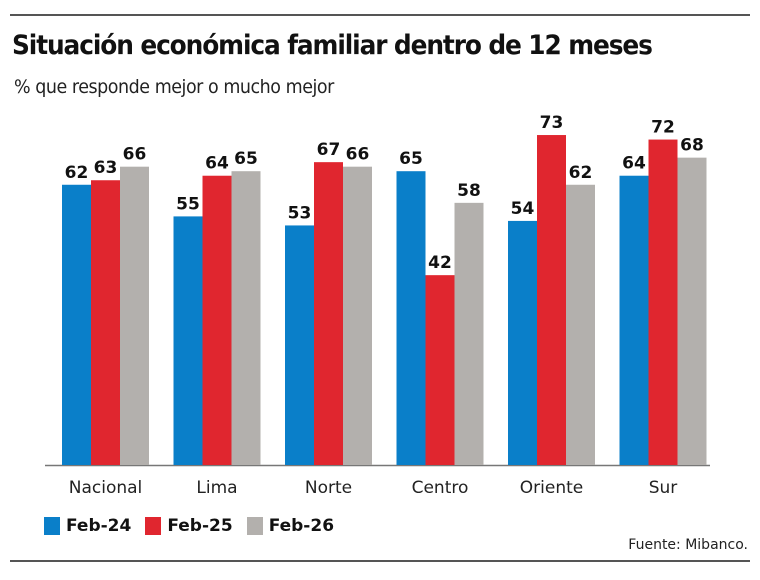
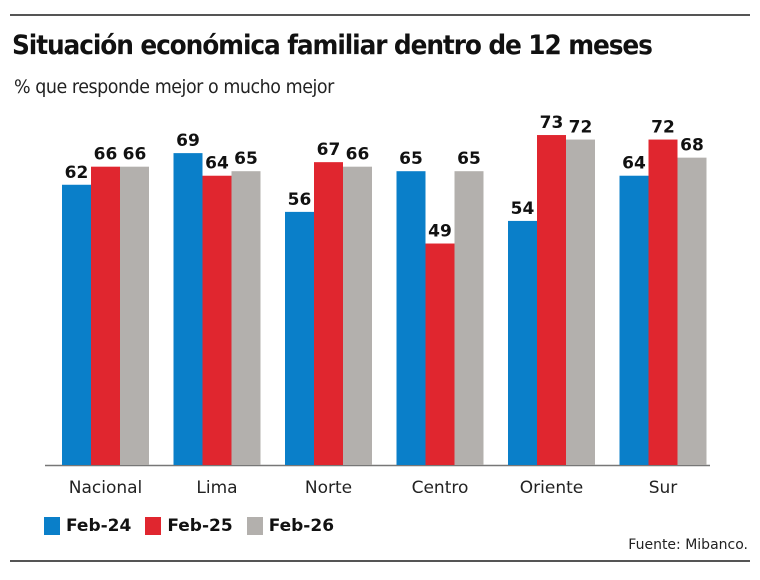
Feb-25/Nacional: 63 -> 66
Feb-24/Lima: 55 -> 69
Feb-24/Norte: 53 -> 56
Feb-25/Centro: 42 -> 49
Feb-26/Centro: 58 -> 65
Feb-26/Oriente: 62 -> 72
